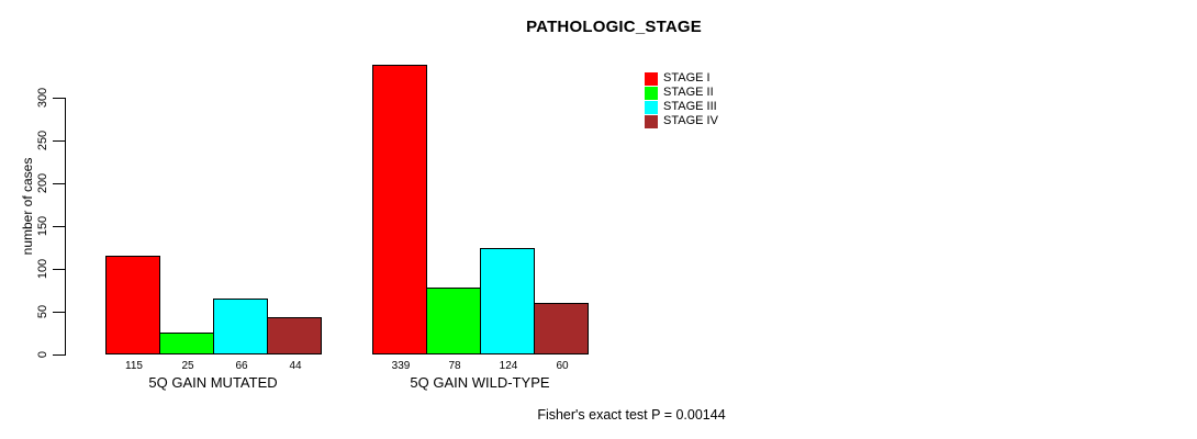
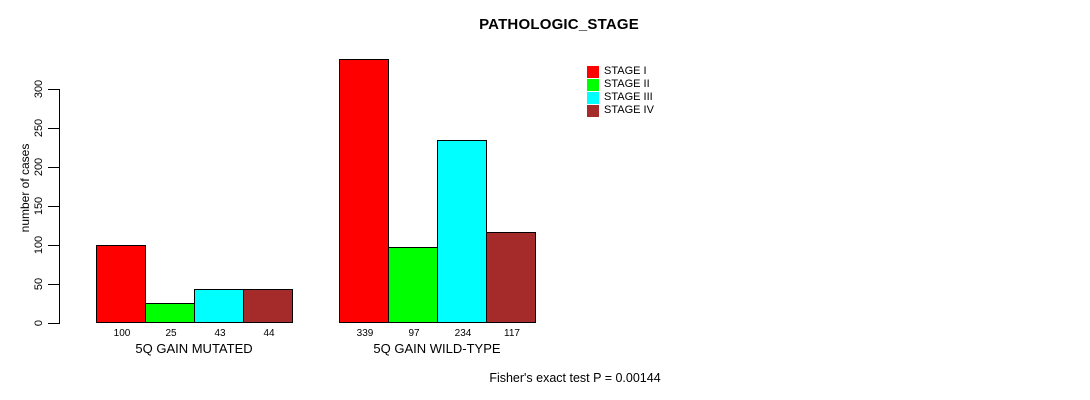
STAGE I/5Q GAIN MUTATED: 115 -> 100
STAGE III/5Q GAIN MUTATED: 66 -> 43
STAGE II/5Q GAIN WILD-TYPE: 78 -> 97
STAGE III/5Q GAIN WILD-TYPE: 124 -> 234
STAGE IV/5Q GAIN WILD-TYPE: 60 -> 117
